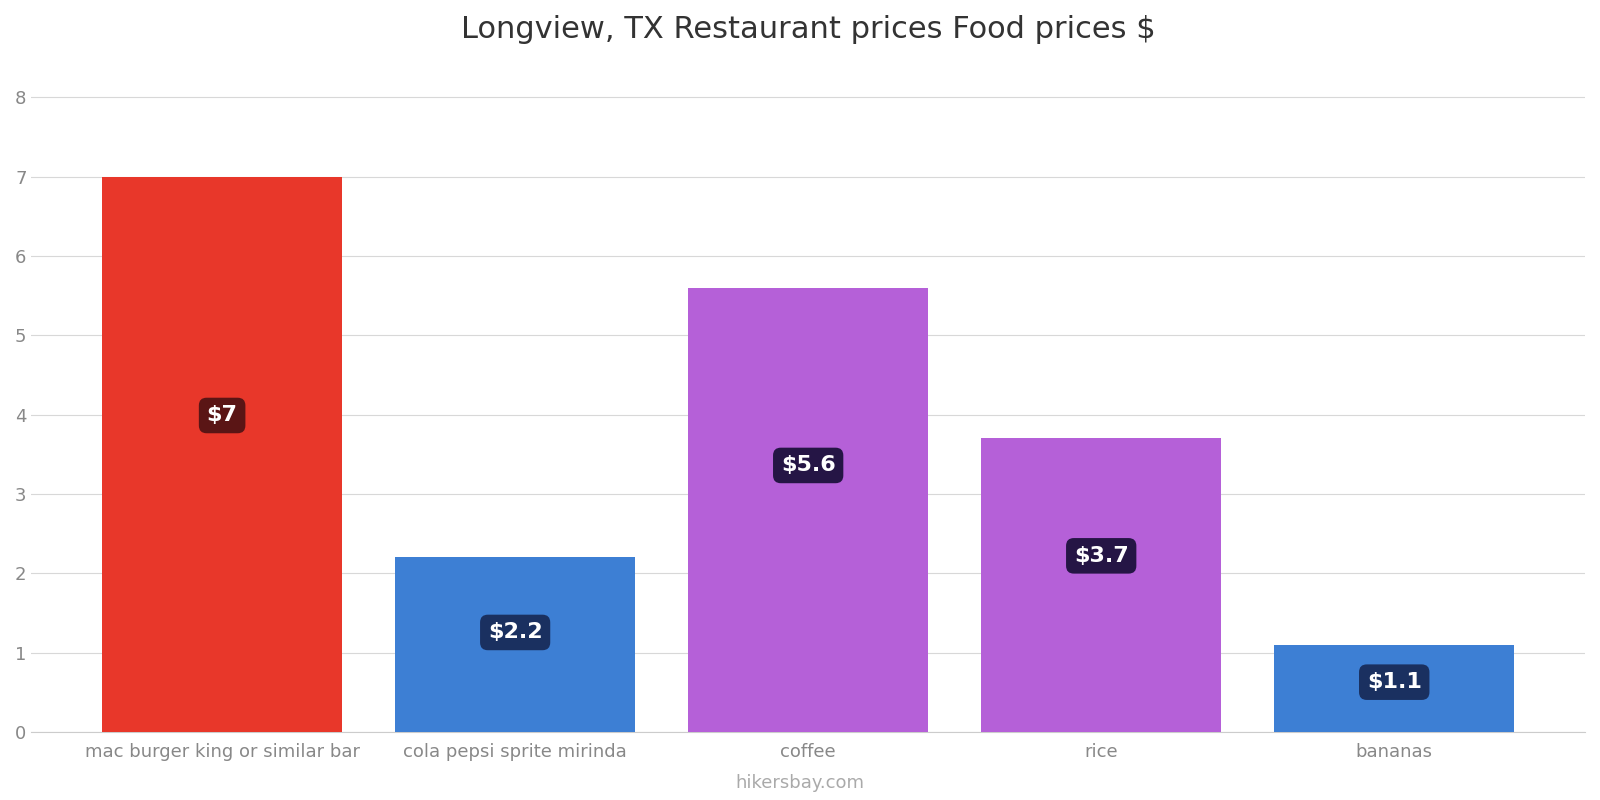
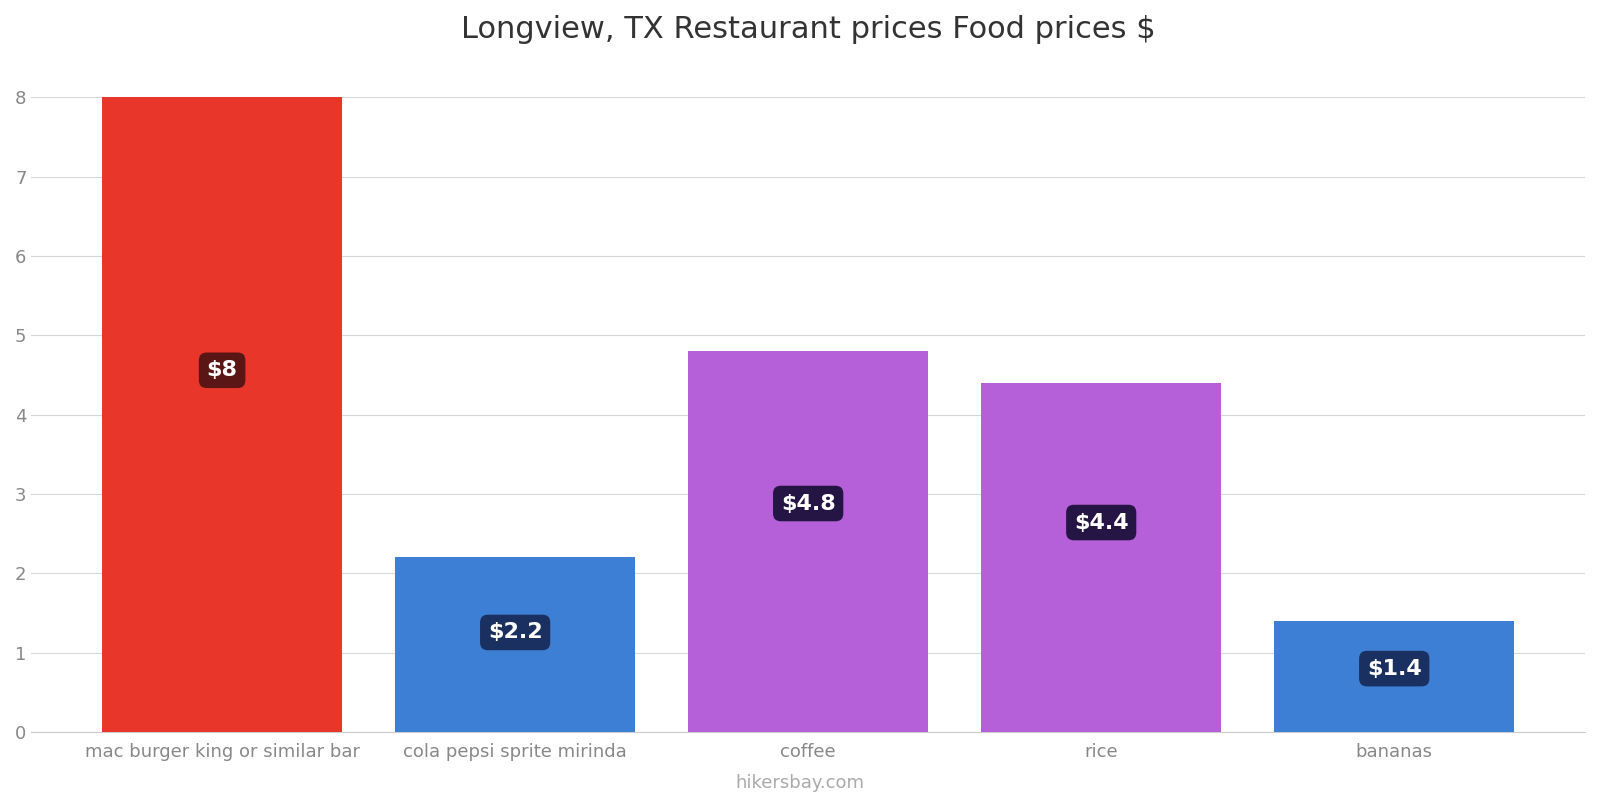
mac burger king or similar bar: $7 -> $8
coffee: $5.6 -> $4.8
rice: $3.7 -> $4.4
bananas: $1.1 -> $1.4
